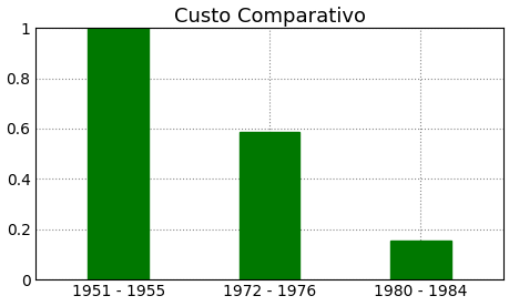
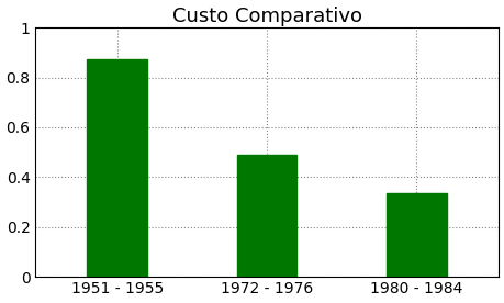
1951 - 1955: 1.000 -> 0.875
1972 - 1976: 0.585 -> 0.490
1980 - 1984: 0.155 -> 0.335
